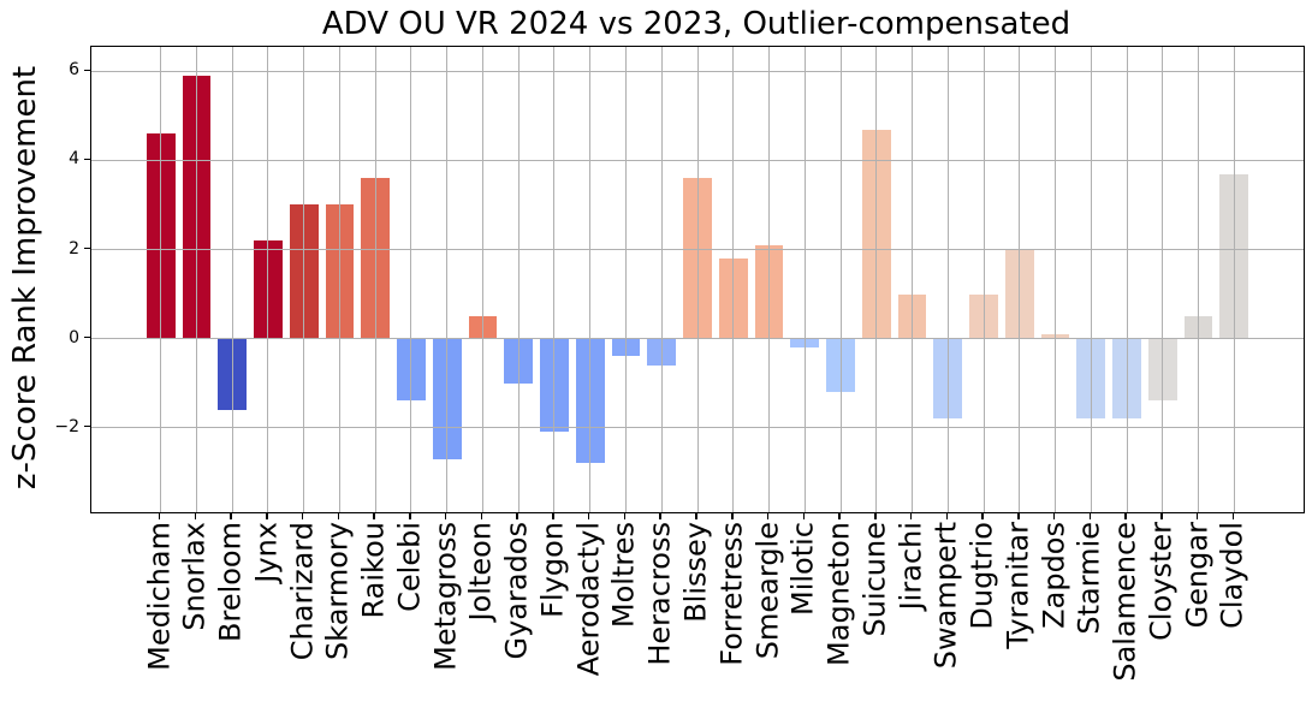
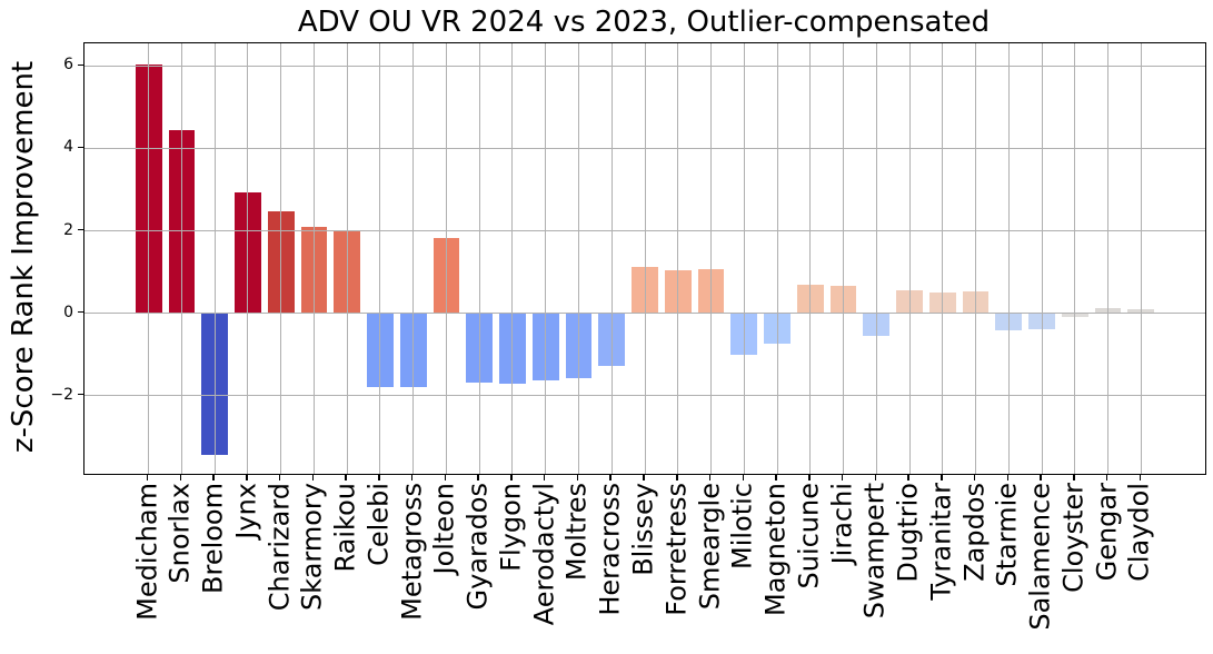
Medicham: 4.6 -> 6.0
Snorlax: 5.9 -> 4.5
Breloom: -1.6 -> -3.5
Jynx: 2.2 -> 2.9
Charizard: 3.0 -> 2.5
Skarmory: 3.0 -> 2.1
Raikou: 3.6 -> 2.0
Celebi: -1.4 -> -1.8
Metagross: -2.7 -> -1.8
Jolteon: 0.5 -> 1.8
Gyarados: -1.0 -> -1.7
Flygon: -2.1 -> -1.7
Aerodactyl: -2.8 -> -1.6
Moltres: -0.4 -> -1.6
Heracross: -0.6 -> -1.3
Blissey: 3.6 -> 1.1
Forretress: 1.8 -> 1.1
Smeargle: 2.1 -> 1.1
Milotic: -0.2 -> -1.0
Magneton: -1.2 -> -0.7
Suicune: 4.7 -> 0.7
Jirachi: 1.0 -> 0.7
Swampert: -1.8 -> -0.6
Dugtrio: 1.0 -> 0.6
Tyranitar: 2.0 -> 0.5
Zapdos: 0.1 -> 0.5
Starmie: -1.8 -> -0.4
Salamence: -1.8 -> -0.4
Cloyster: -1.4 -> -0.1
Gengar: 0.5 -> 0.1
Claydol: 3.7 -> 0.1
